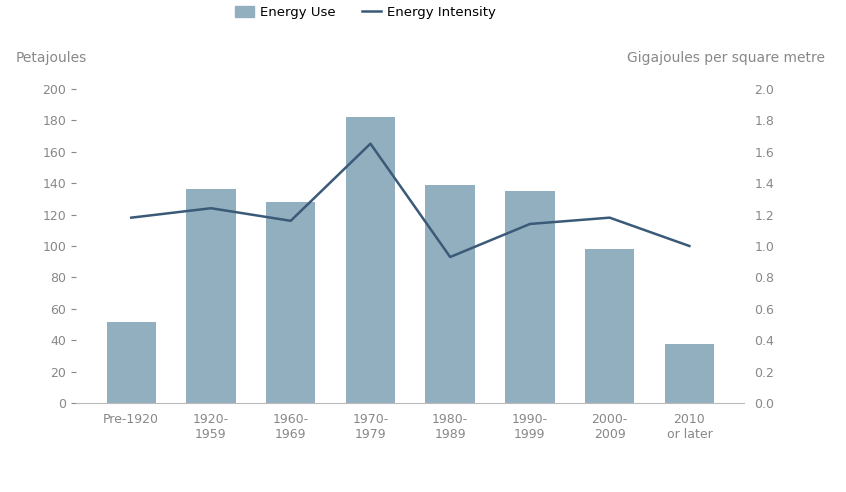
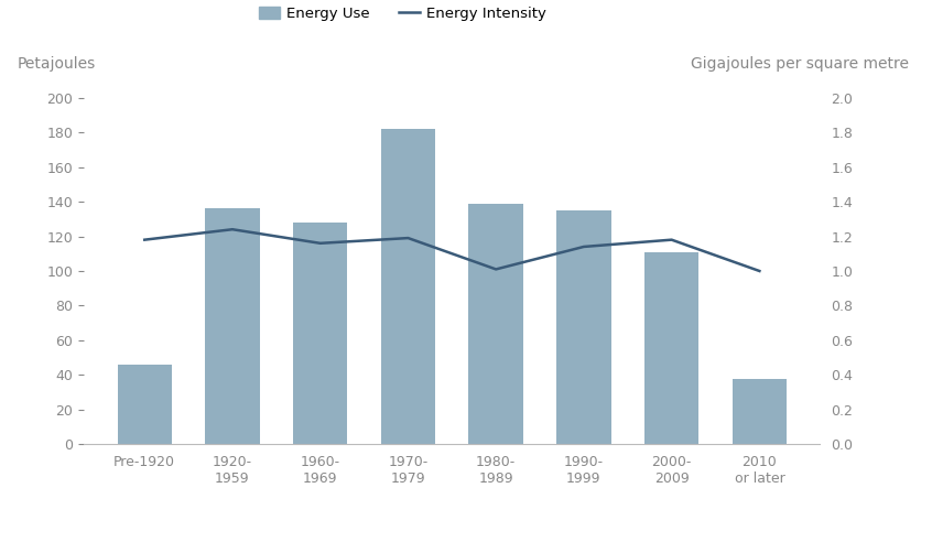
Energy Use/Pre-1920: 52 -> 46
Energy Intensity/1970- 1979: 1.65 -> 1.19
Energy Intensity/1980- 1989: 0.93 -> 1.01
Energy Use/2000- 2009: 98 -> 111
